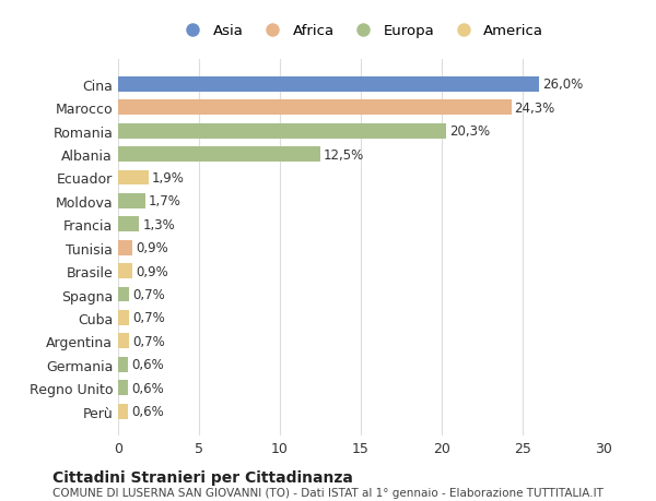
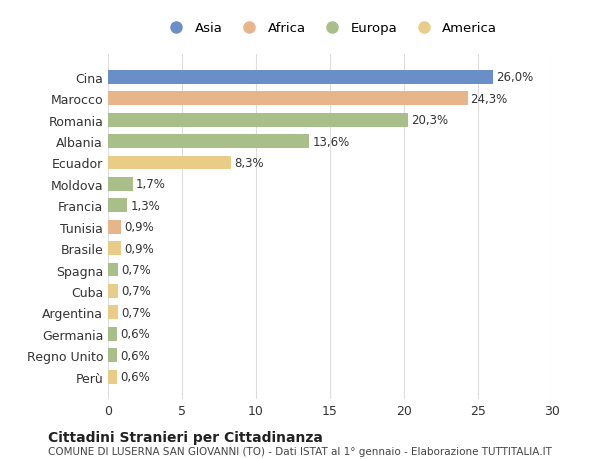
Albania: 12,5% -> 13,6%
Ecuador: 1,9% -> 8,3%
